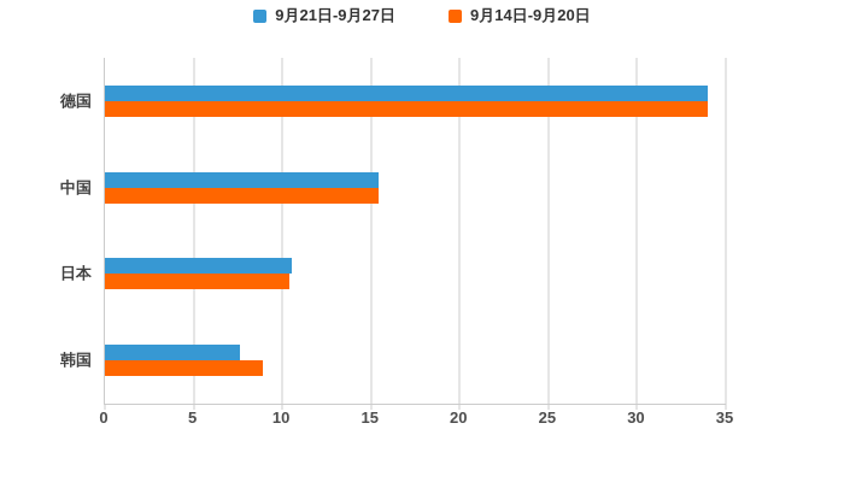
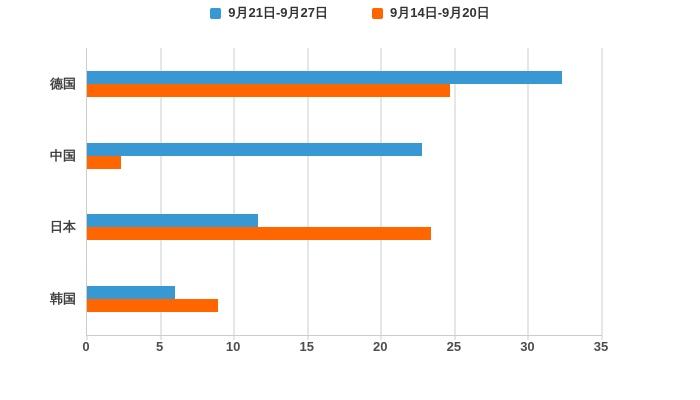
9月21日-9月27日/德国: 34.0 -> 32.3
9月14日-9月20日/德国: 34.0 -> 24.7
9月21日-9月27日/中国: 15.4 -> 22.8
9月14日-9月20日/中国: 15.4 -> 2.3
9月21日-9月27日/日本: 10.5 -> 11.6
9月14日-9月20日/日本: 10.4 -> 23.4
9月21日-9月27日/韩国: 7.6 -> 6.0
